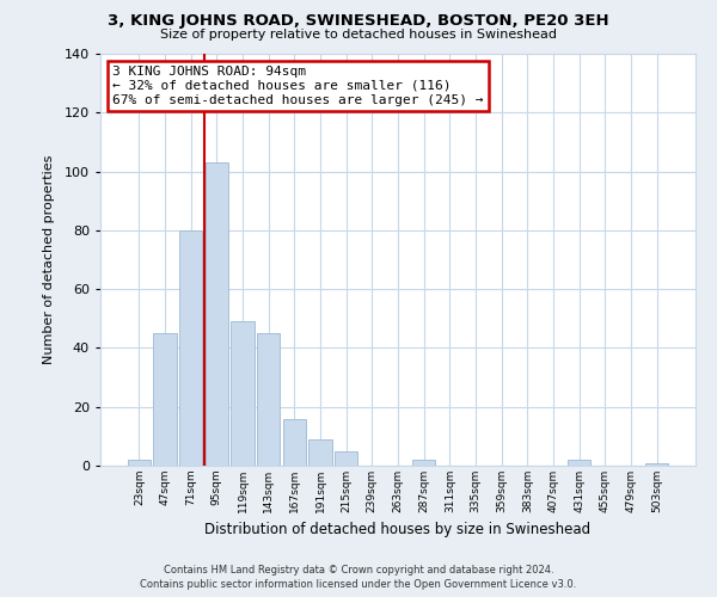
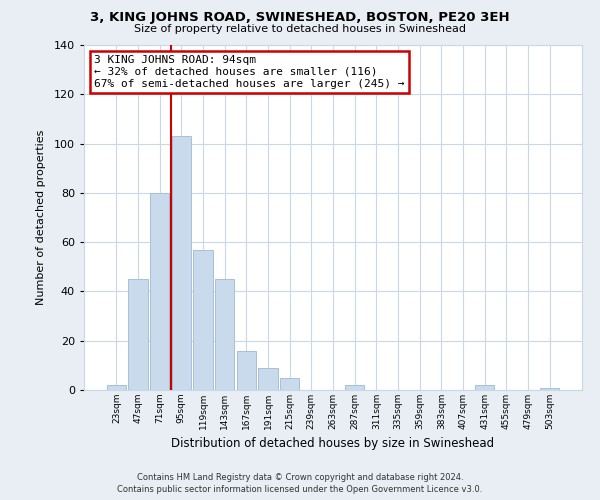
119sqm: 49 -> 57
